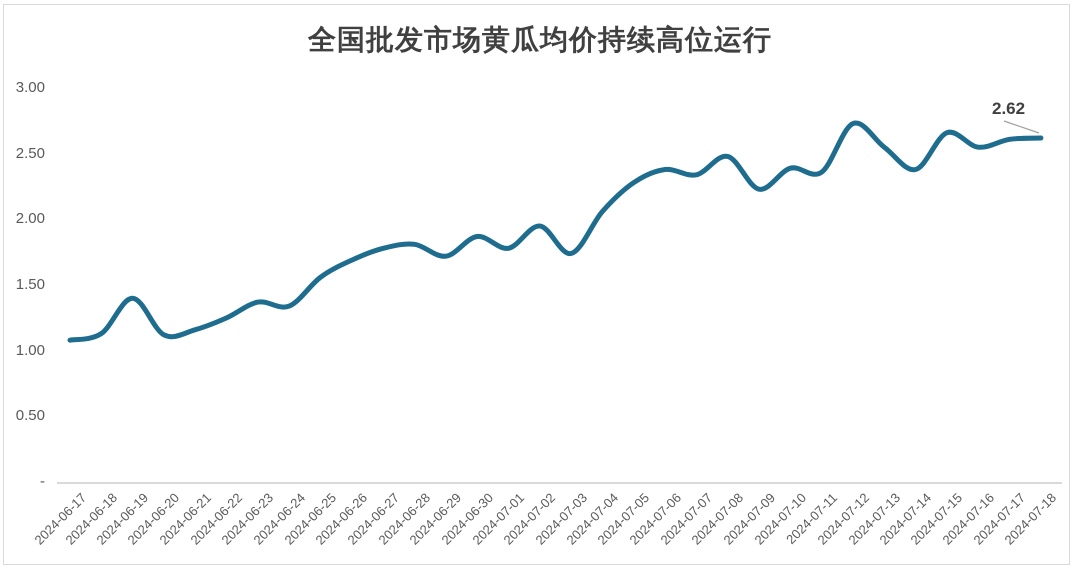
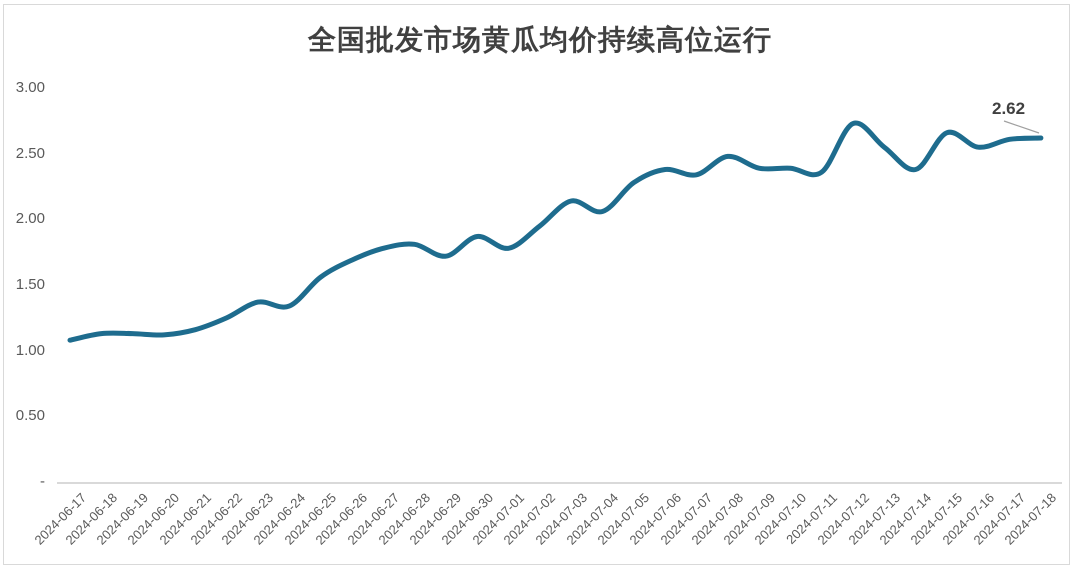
2024-06-19: 1.40 -> 1.13
2024-07-03: 1.74 -> 2.14
2024-07-09: 2.23 -> 2.39
